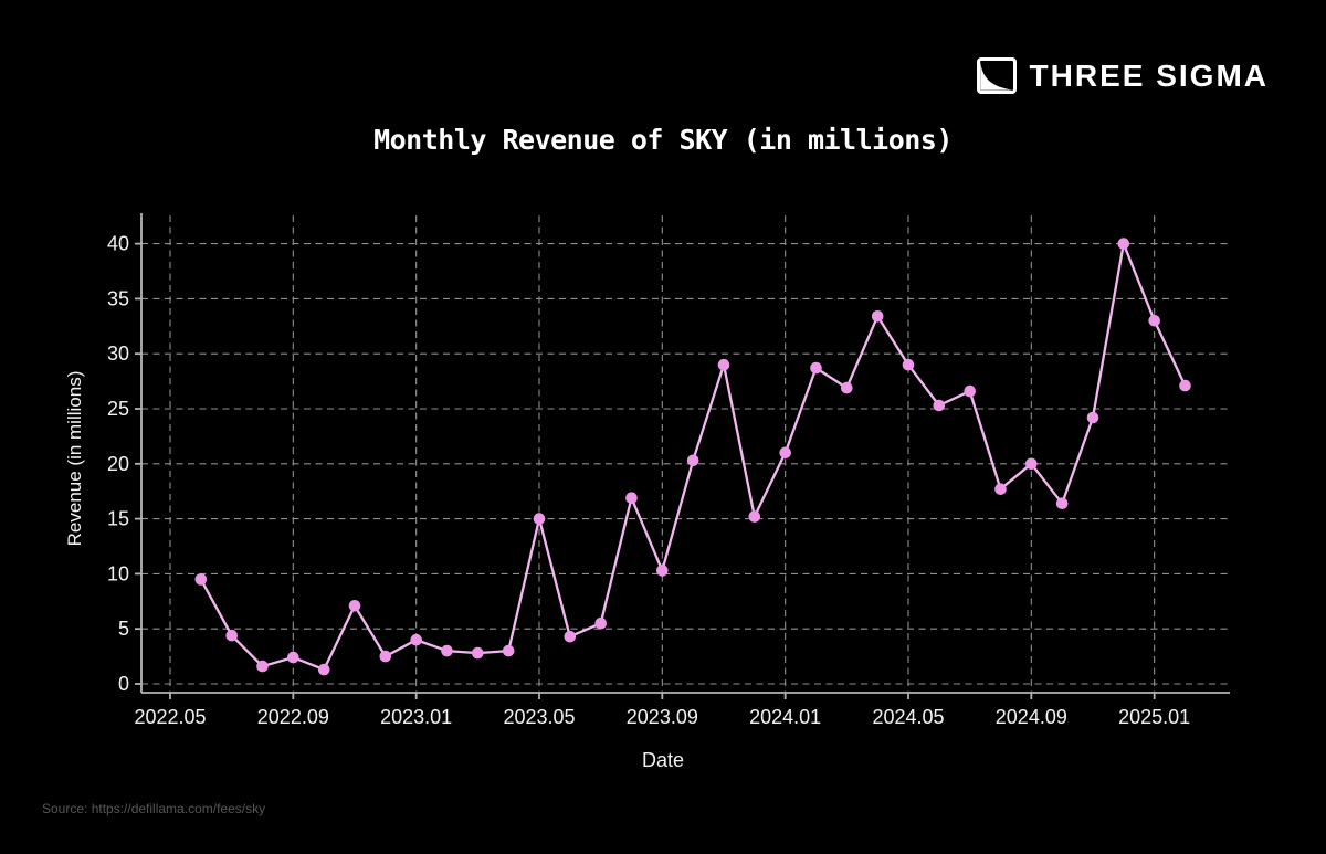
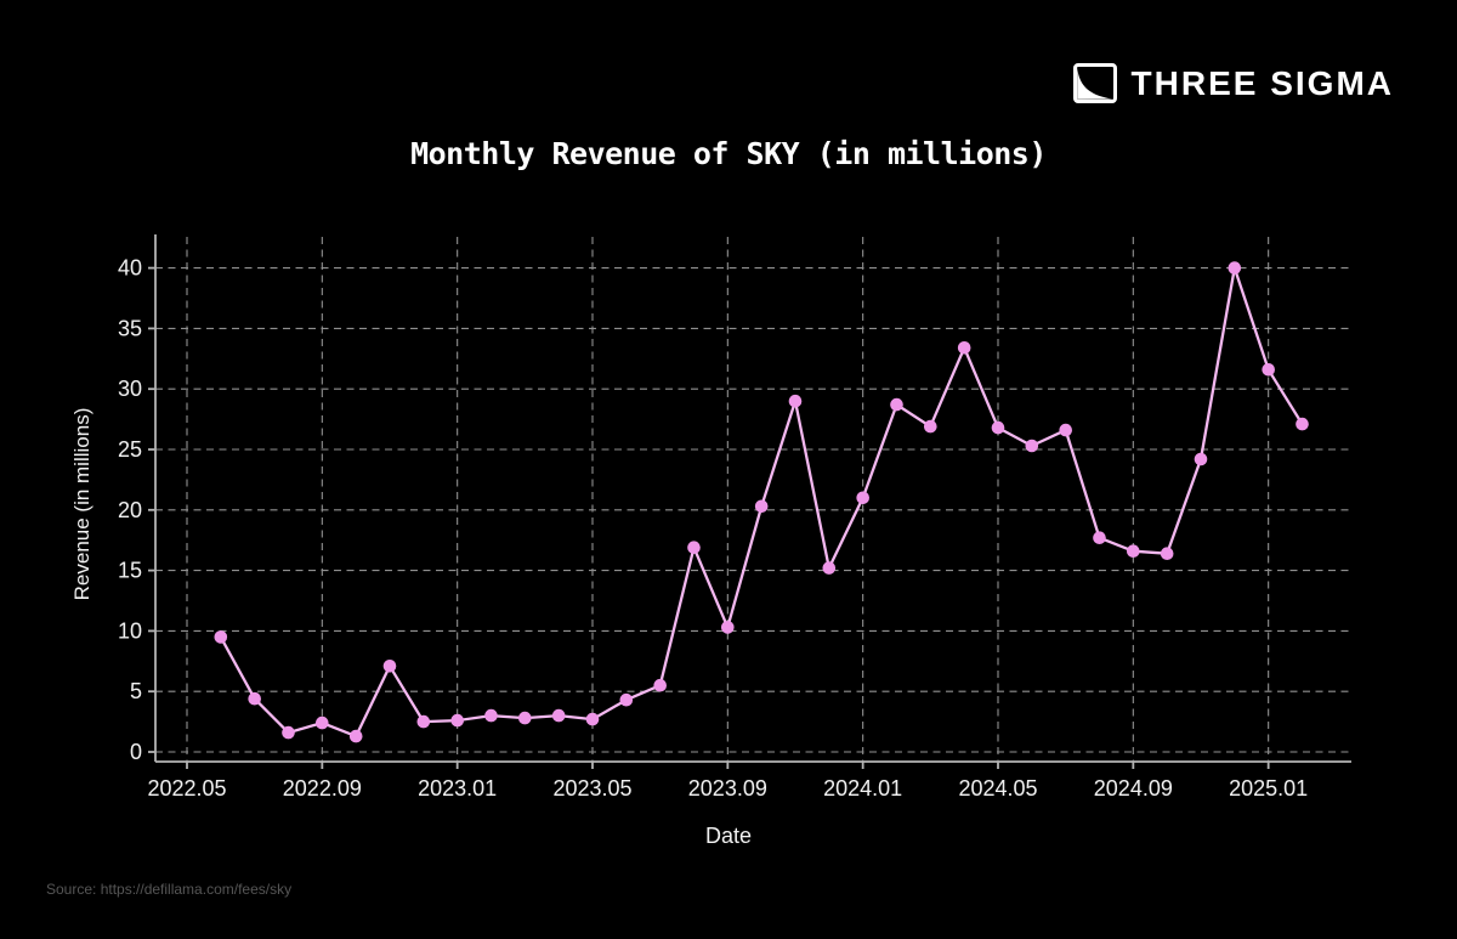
2023.01: 4 -> 3
2023.05: 15 -> 3
2024.05: 29 -> 27
2024.09: 20 -> 17
2025.01: 33 -> 32
